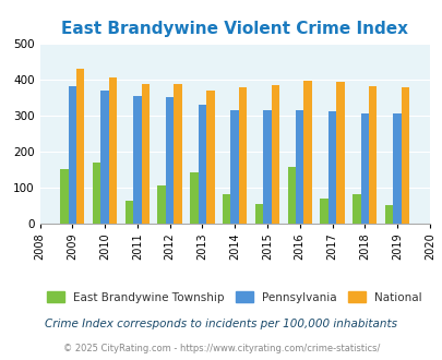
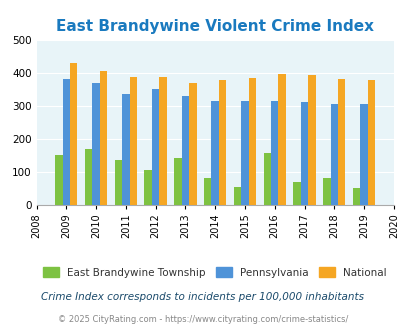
East Brandywine Township/2011: 62 -> 135
Pennsylvania/2011: 353 -> 335
